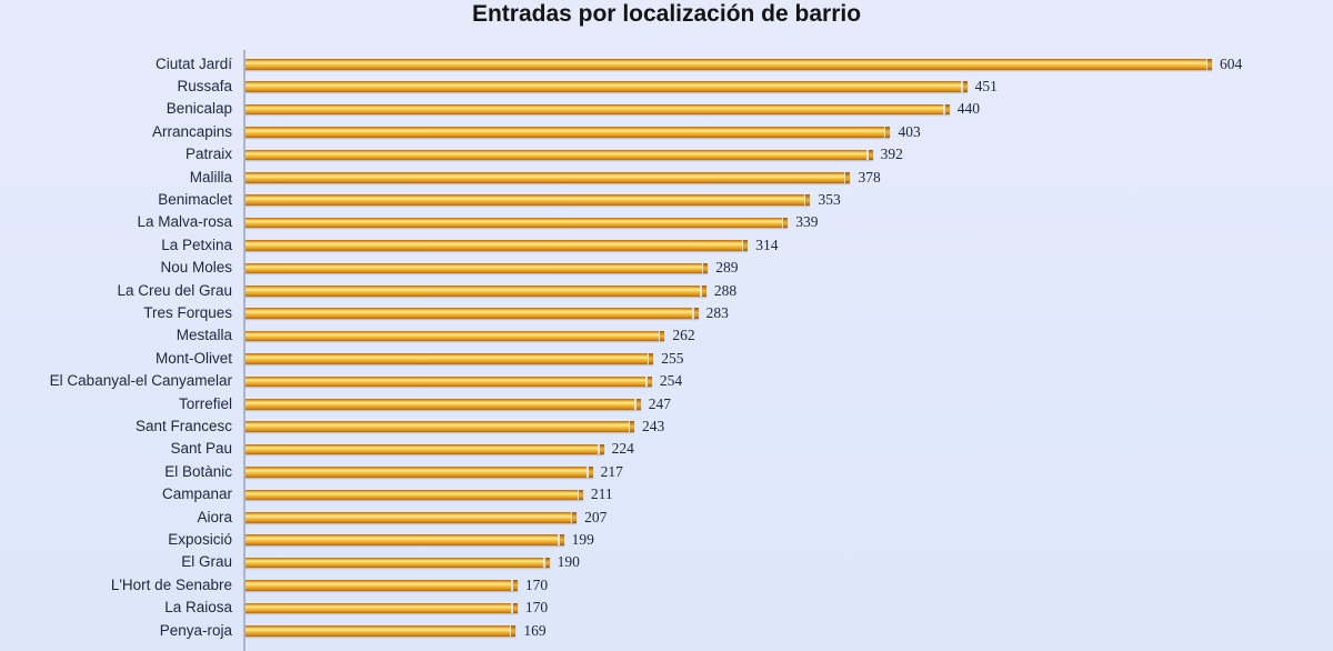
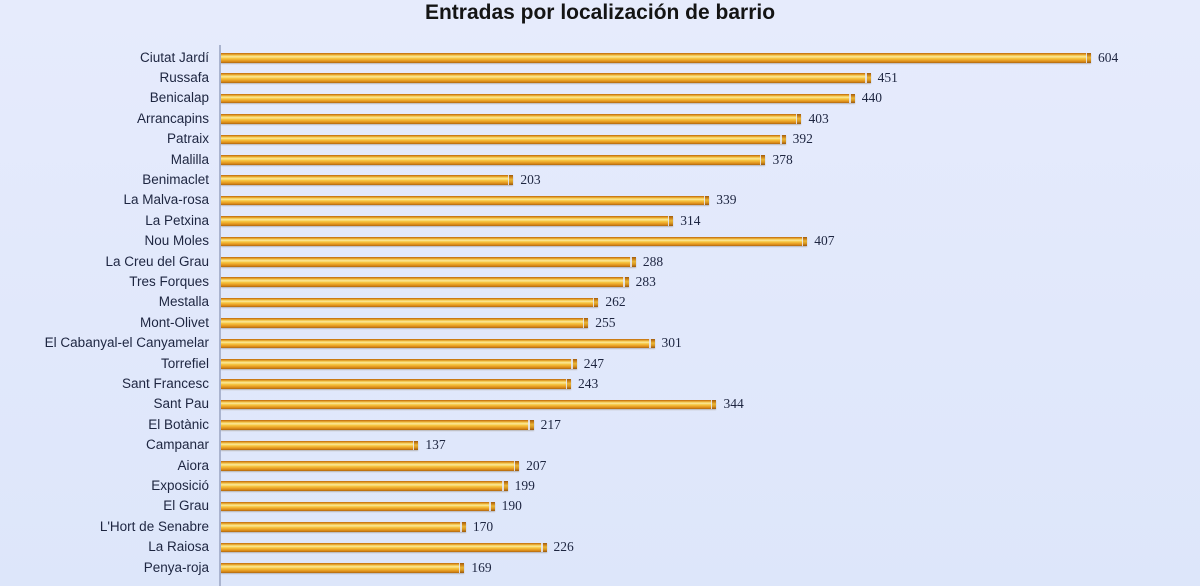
Benimaclet: 353 -> 203
Nou Moles: 289 -> 407
El Cabanyal-el Canyamelar: 254 -> 301
Sant Pau: 224 -> 344
Campanar: 211 -> 137
La Raiosa: 170 -> 226
